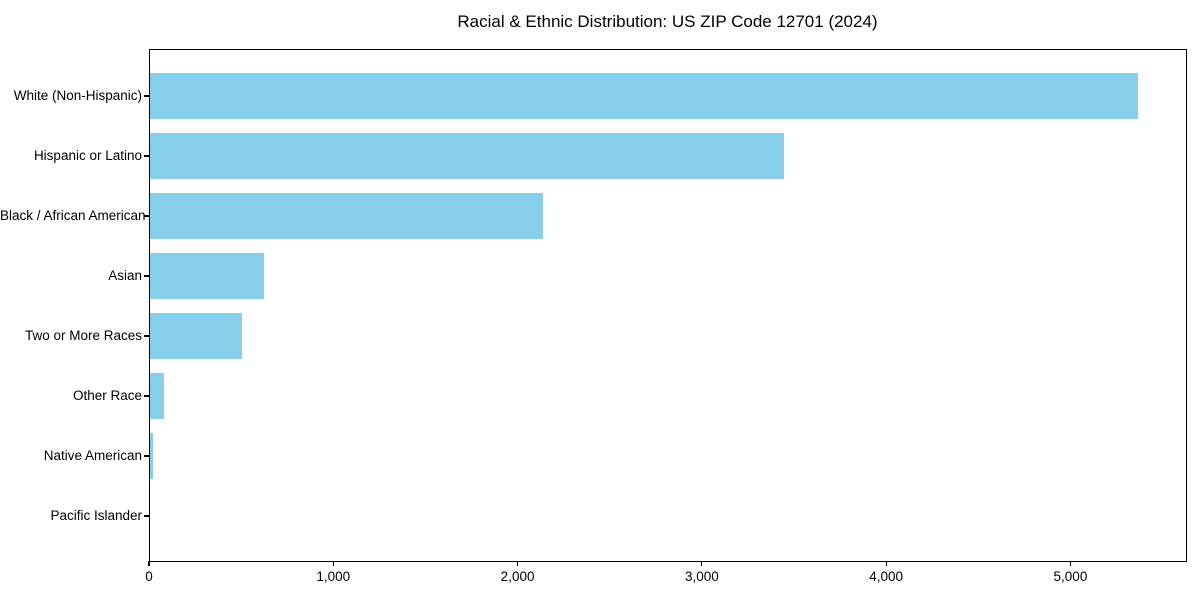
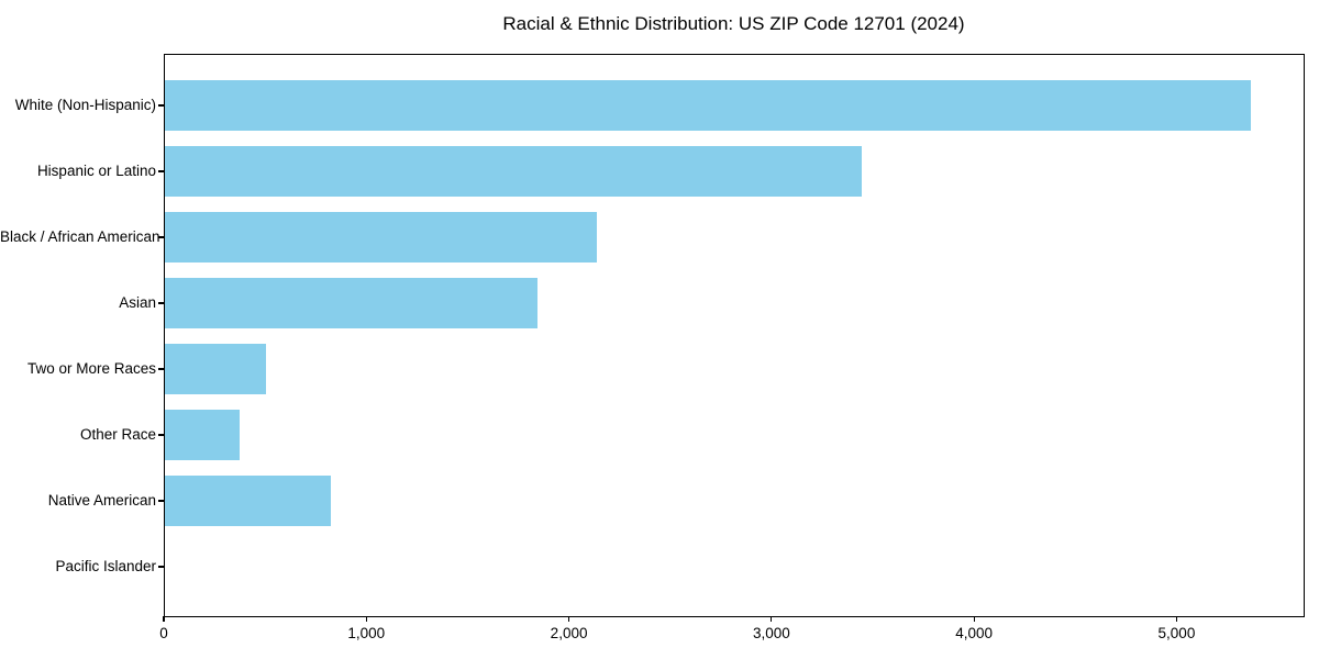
Asian: 620 -> 1840
Other Race: 80 -> 370
Native American: 20 -> 820
